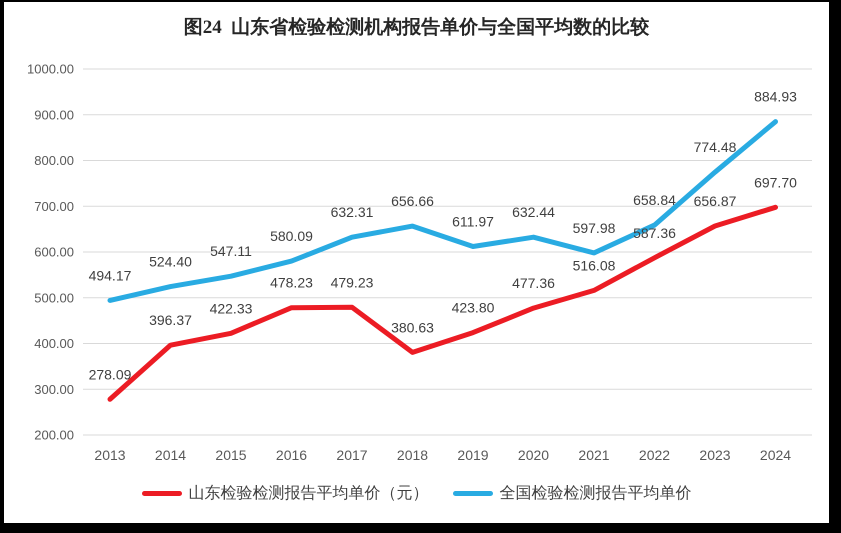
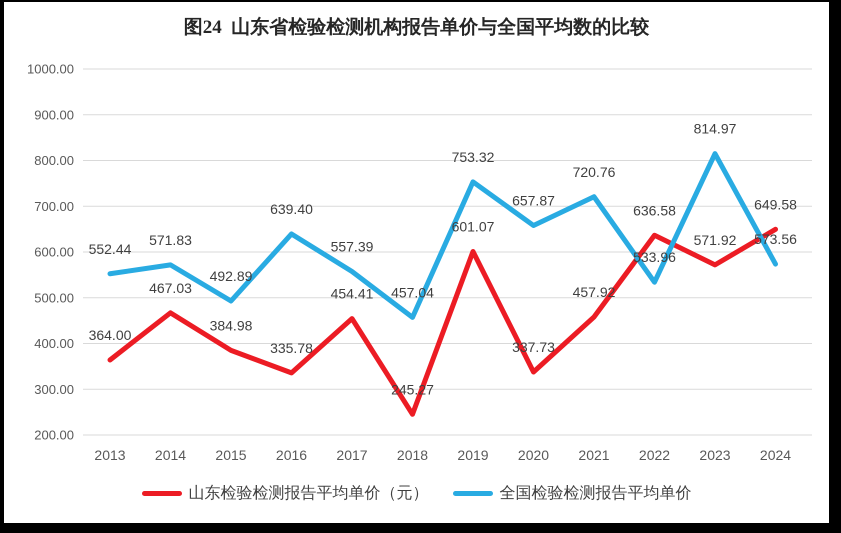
山东检验检测报告平均单价（元）/2013: 278.09 -> 364.00
全国检验检测报告平均单价/2013: 494.17 -> 552.44
山东检验检测报告平均单价（元）/2014: 396.37 -> 467.03
全国检验检测报告平均单价/2014: 524.40 -> 571.83
山东检验检测报告平均单价（元）/2015: 422.33 -> 384.98
全国检验检测报告平均单价/2015: 547.11 -> 492.89
山东检验检测报告平均单价（元）/2016: 478.23 -> 335.78
全国检验检测报告平均单价/2016: 580.09 -> 639.40
山东检验检测报告平均单价（元）/2017: 479.23 -> 454.41
全国检验检测报告平均单价/2017: 632.31 -> 557.39
山东检验检测报告平均单价（元）/2018: 380.63 -> 245.27
全国检验检测报告平均单价/2018: 656.66 -> 457.04
山东检验检测报告平均单价（元）/2019: 423.80 -> 601.07
全国检验检测报告平均单价/2019: 611.97 -> 753.32
山东检验检测报告平均单价（元）/2020: 477.36 -> 337.73
全国检验检测报告平均单价/2020: 632.44 -> 657.87
山东检验检测报告平均单价（元）/2021: 516.08 -> 457.92
全国检验检测报告平均单价/2021: 597.98 -> 720.76
山东检验检测报告平均单价（元）/2022: 587.36 -> 636.58
全国检验检测报告平均单价/2022: 658.84 -> 533.96
山东检验检测报告平均单价（元）/2023: 656.87 -> 571.92
全国检验检测报告平均单价/2023: 774.48 -> 814.97
山东检验检测报告平均单价（元）/2024: 697.70 -> 649.58
全国检验检测报告平均单价/2024: 884.93 -> 573.56
